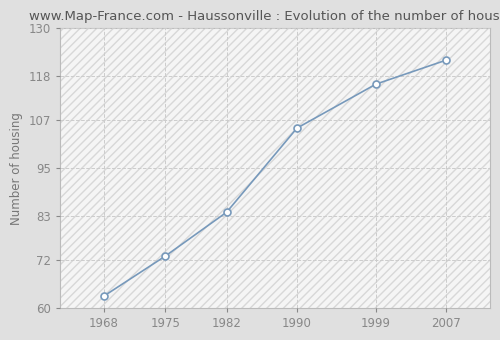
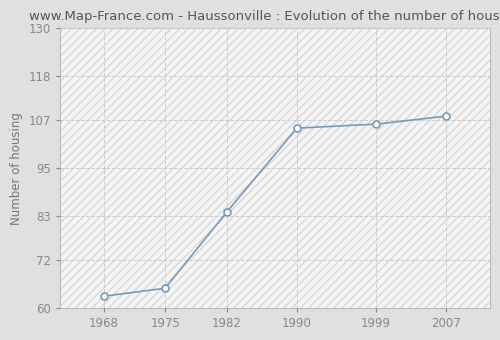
1975: 73 -> 65
1999: 116 -> 106
2007: 122 -> 108
